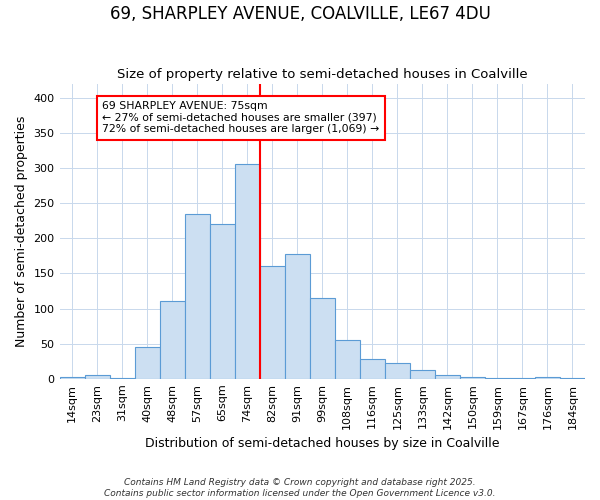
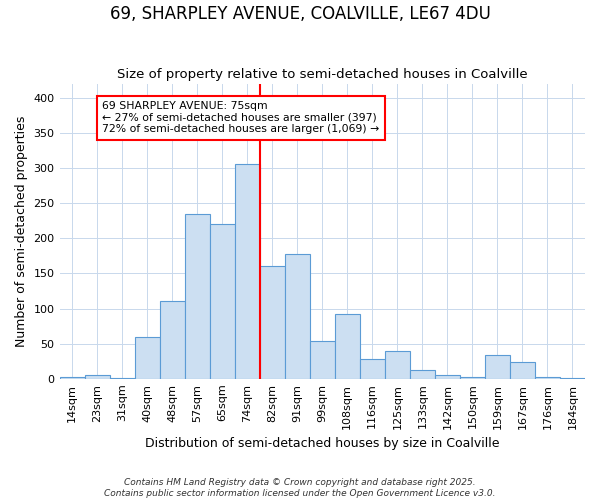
40sqm: 45 -> 60
99sqm: 115 -> 54
108sqm: 55 -> 92
125sqm: 22 -> 40
159sqm: 1 -> 34
167sqm: 1 -> 24
